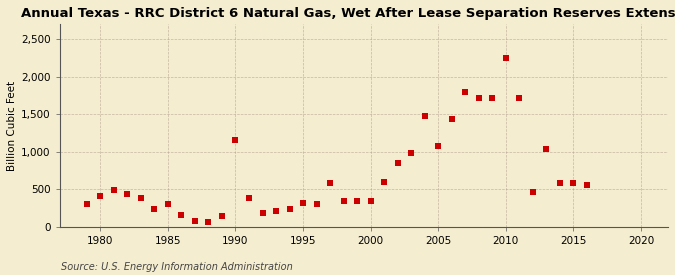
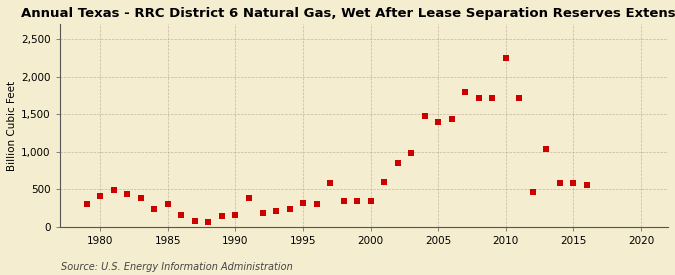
1990: 1,160 -> 160
2005: 1,080 -> 1,400
